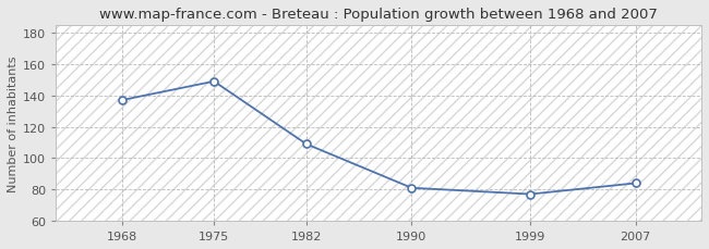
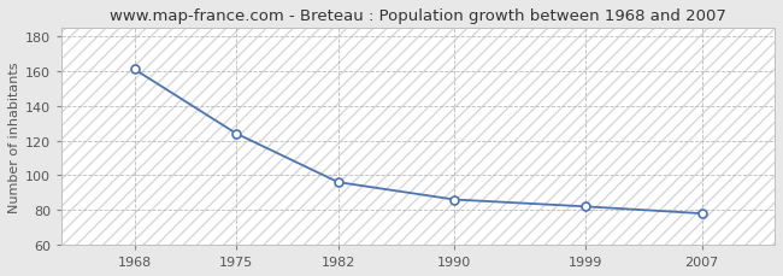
1968: 137 -> 161
1975: 149 -> 124
1982: 109 -> 96
1990: 81 -> 86
1999: 77 -> 82
2007: 84 -> 78
